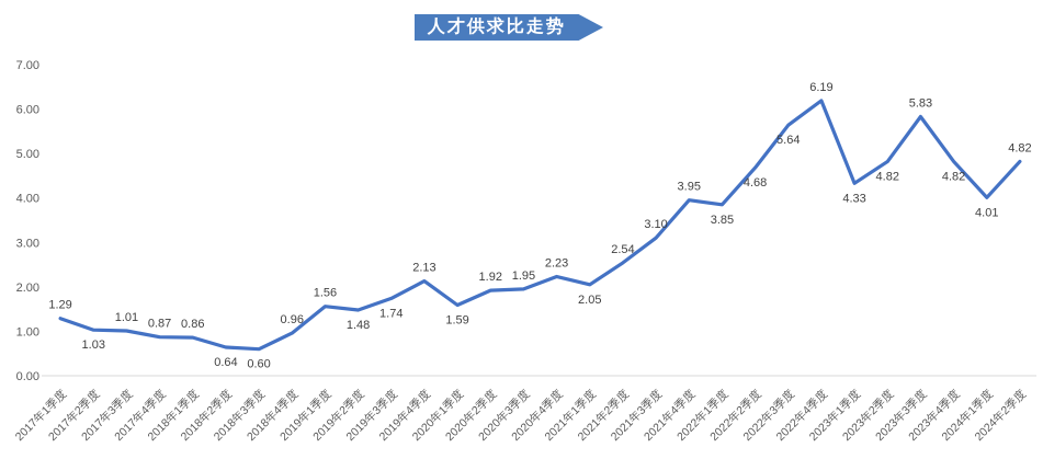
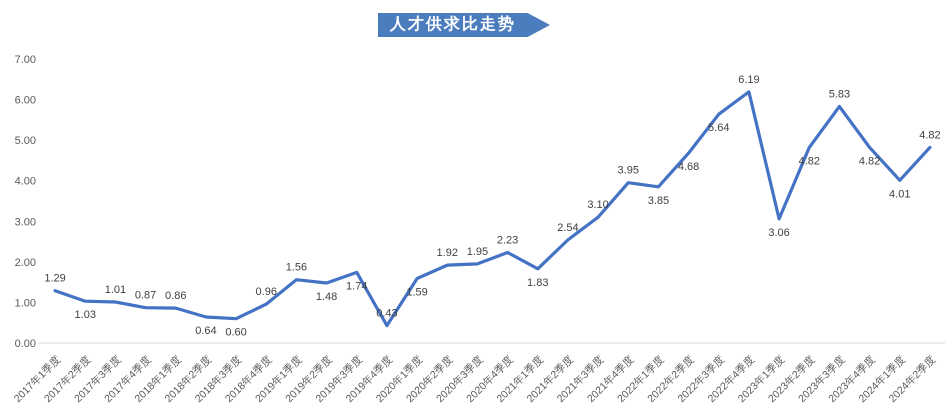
2019年4季度: 2.13 -> 0.43
2021年1季度: 2.05 -> 1.83
2023年1季度: 4.33 -> 3.06
